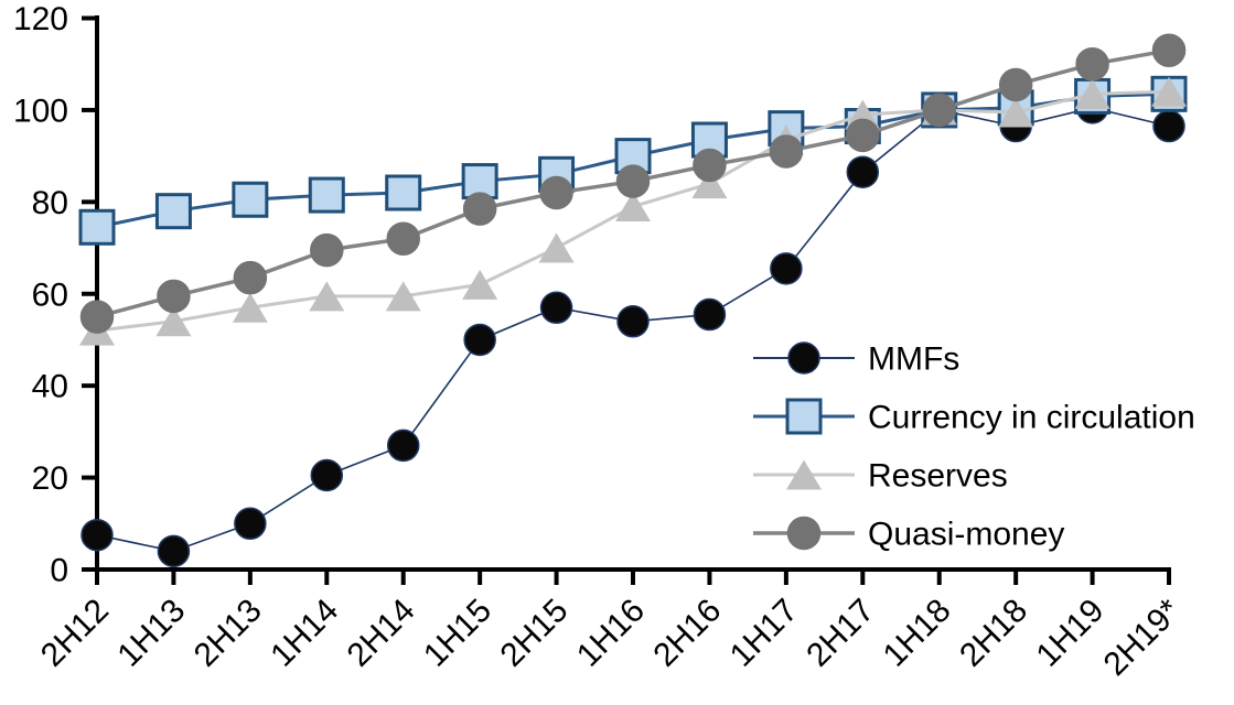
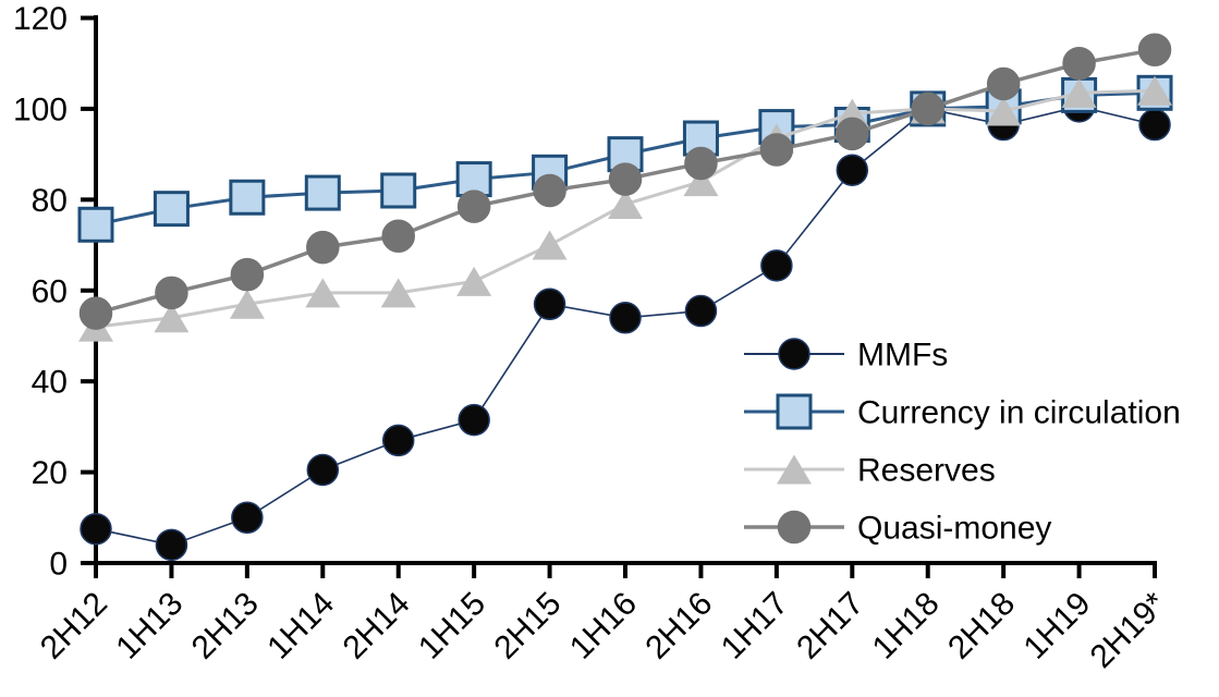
MMFs/1H15: 50 -> 32
